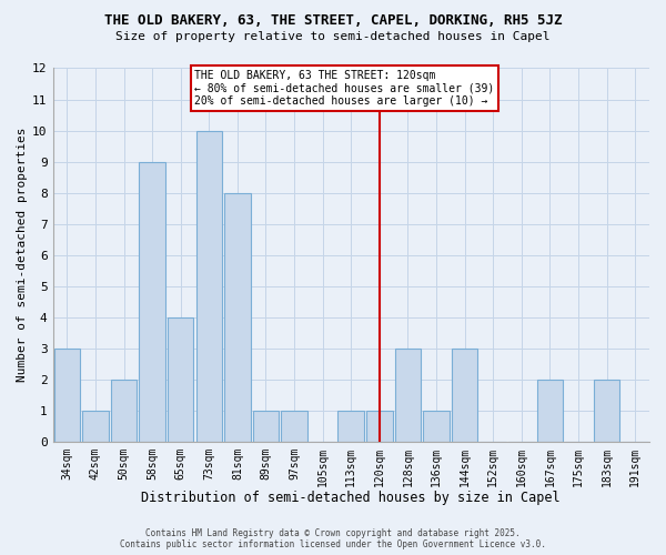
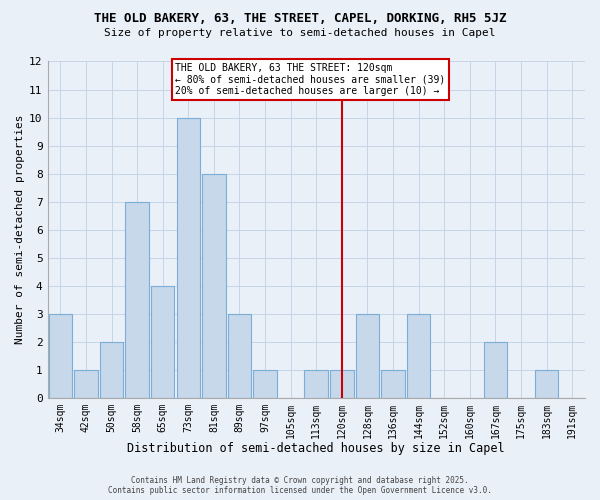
58sqm: 9 -> 7
89sqm: 1 -> 3
183sqm: 2 -> 1
